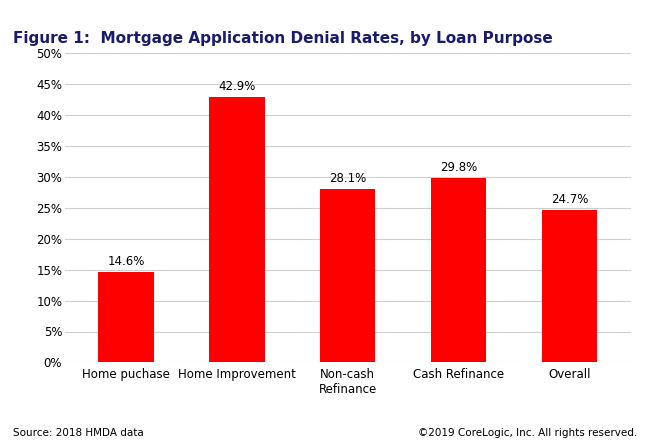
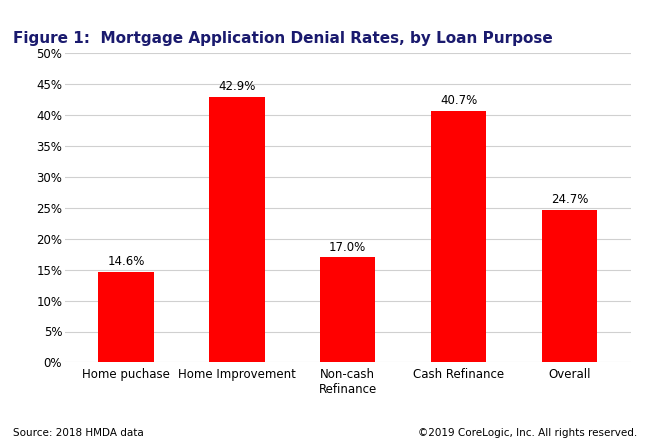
Non-cash Refinance: 28.1% -> 17.0%
Cash Refinance: 29.8% -> 40.7%
